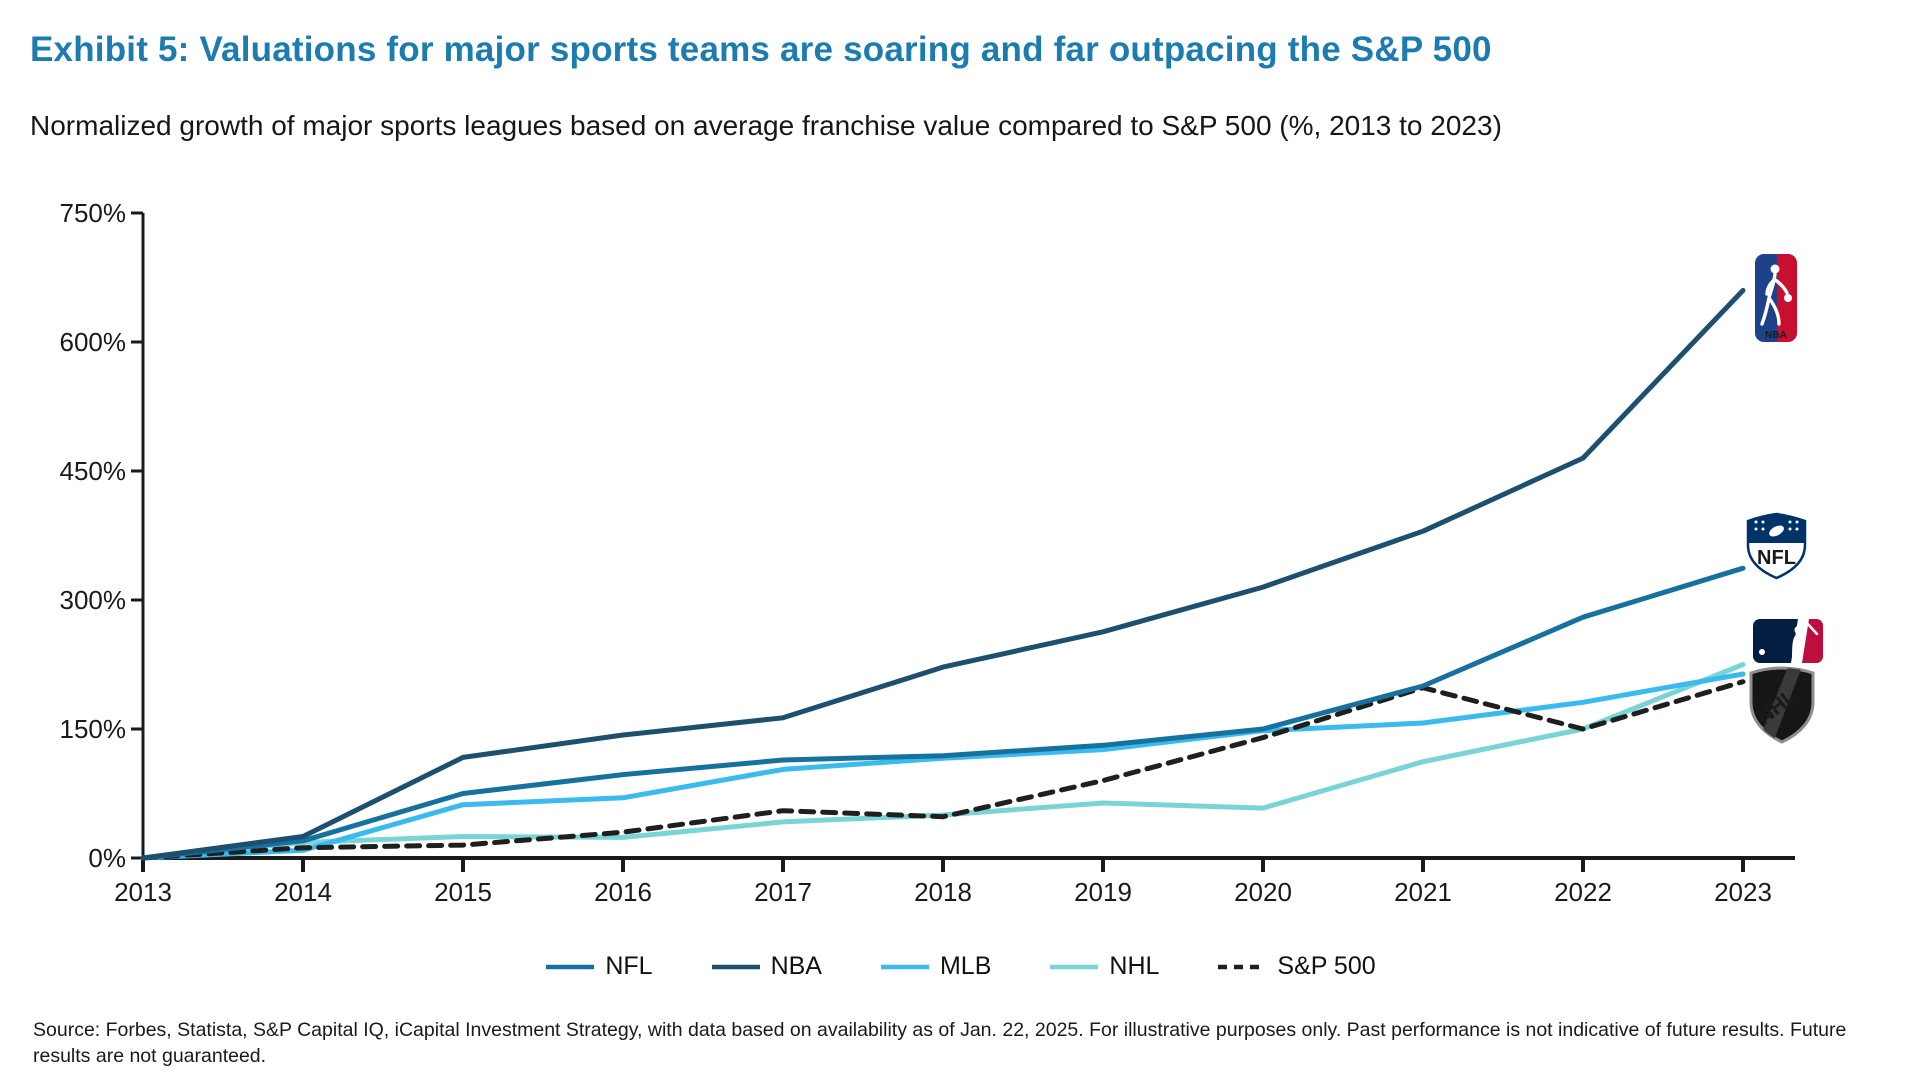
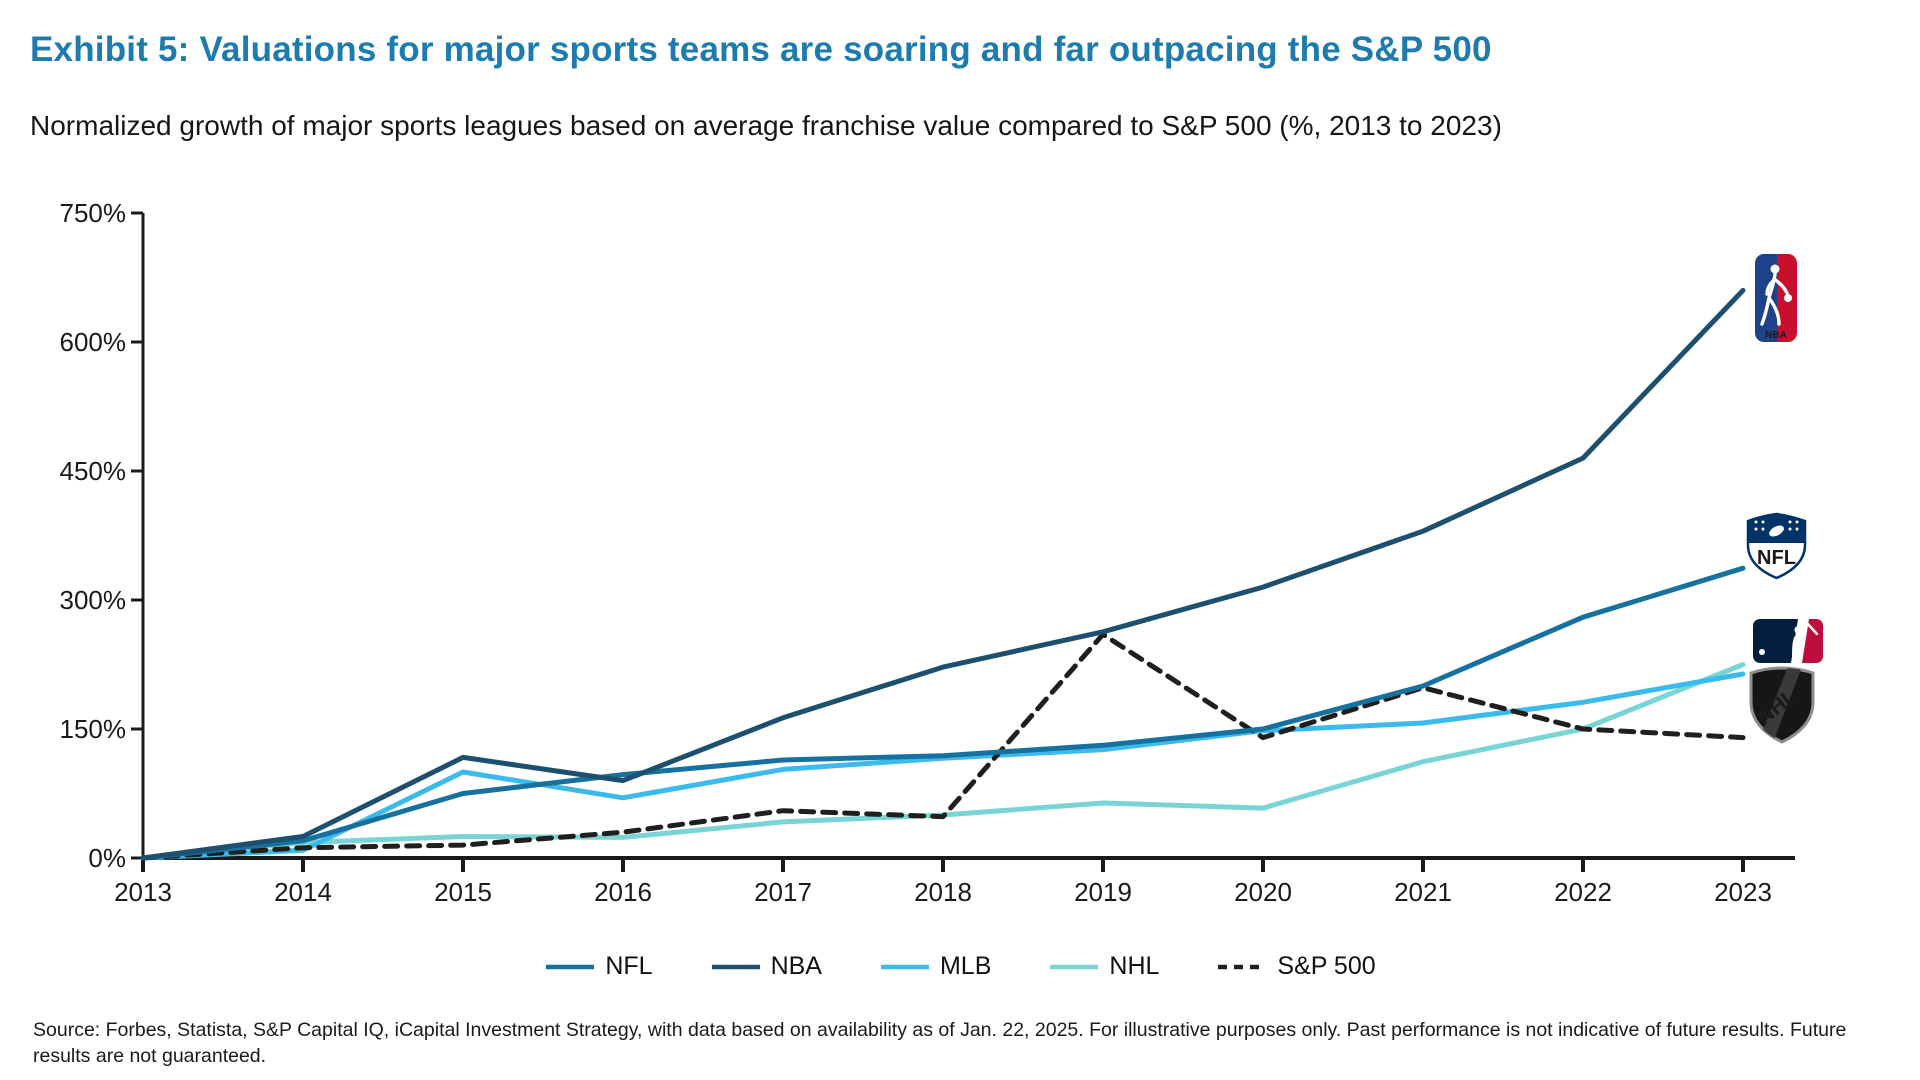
MLB/2015: 60% -> 100%
NBA/2016: 140% -> 90%
S&P 500/2019: 90% -> 260%
S&P 500/2023: 200% -> 140%
